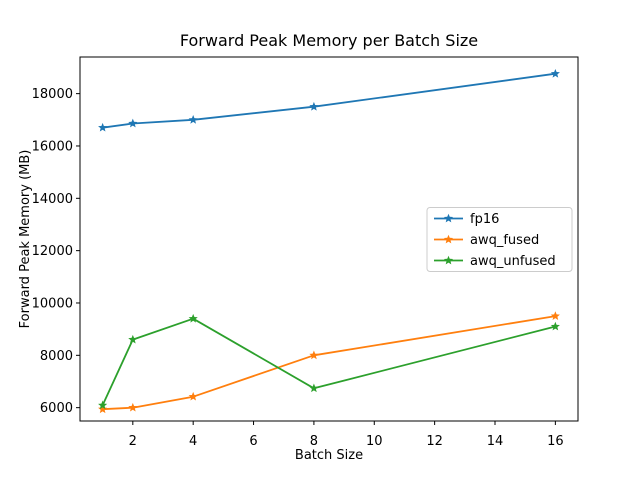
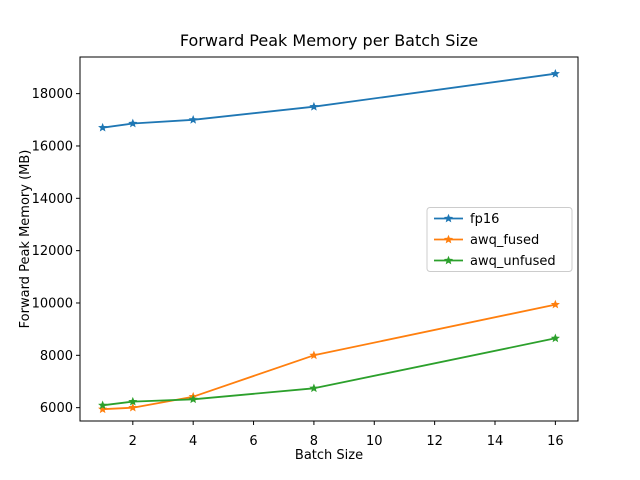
awq_unfused/2: 8600 -> 6200
awq_unfused/4: 9400 -> 6300
awq_fused/16: 9500 -> 9900
awq_unfused/16: 9100 -> 8600
